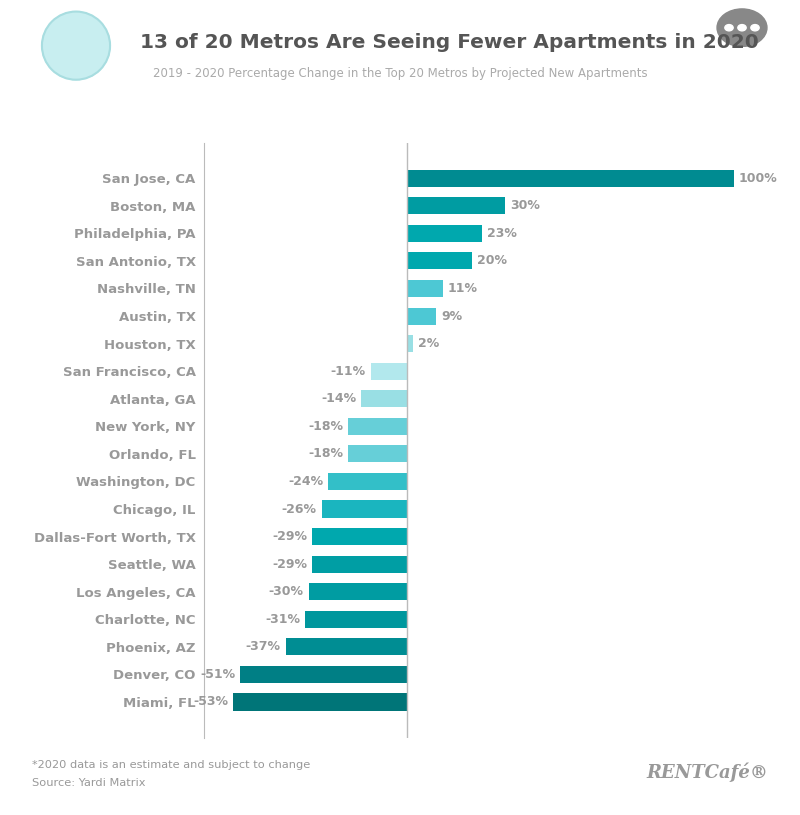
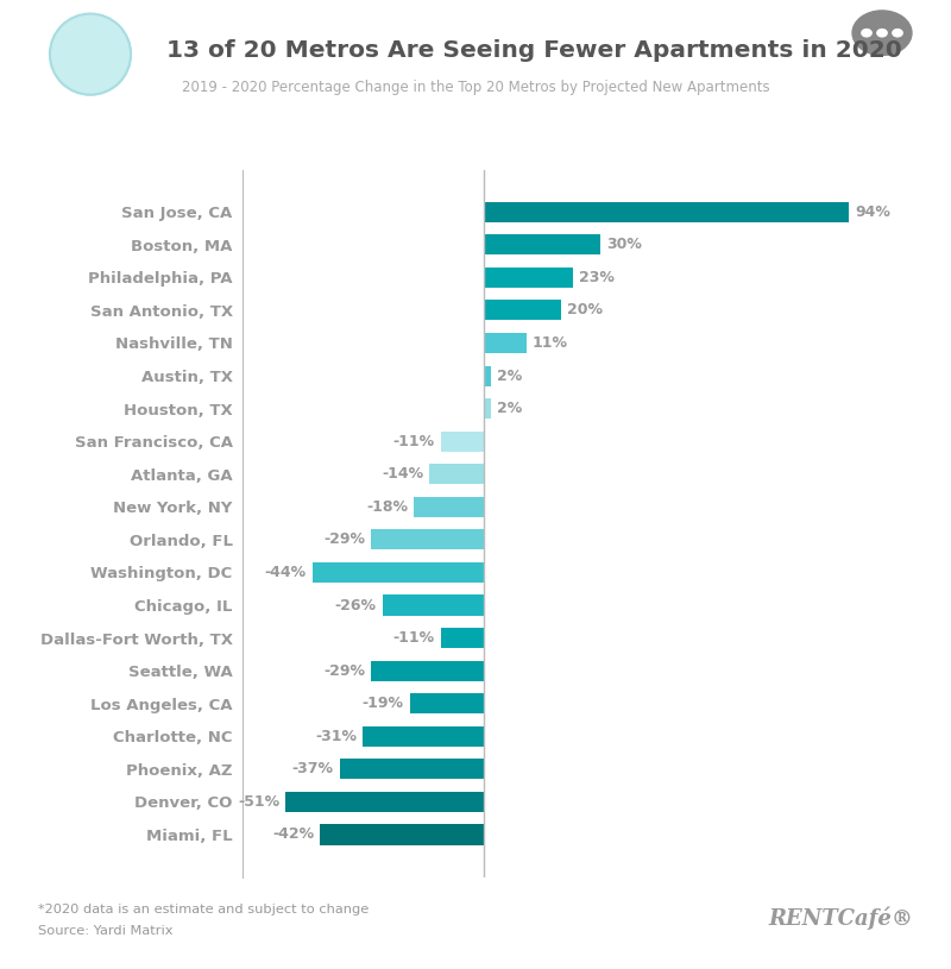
San Jose, CA: 100% -> 94%
Austin, TX: 9% -> 2%
Orlando, FL: -18% -> -29%
Washington, DC: -24% -> -44%
Dallas-Fort Worth, TX: -29% -> -11%
Los Angeles, CA: -30% -> -19%
Miami, FL: -53% -> -42%
